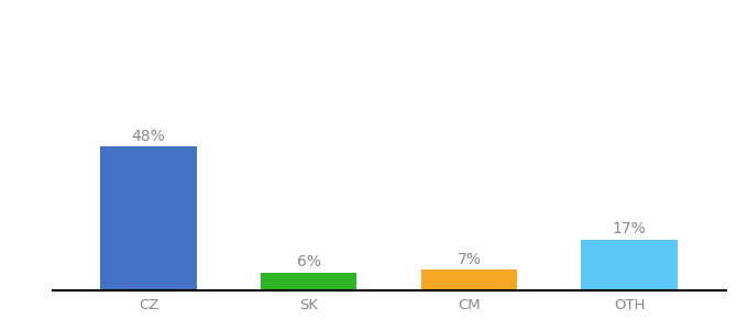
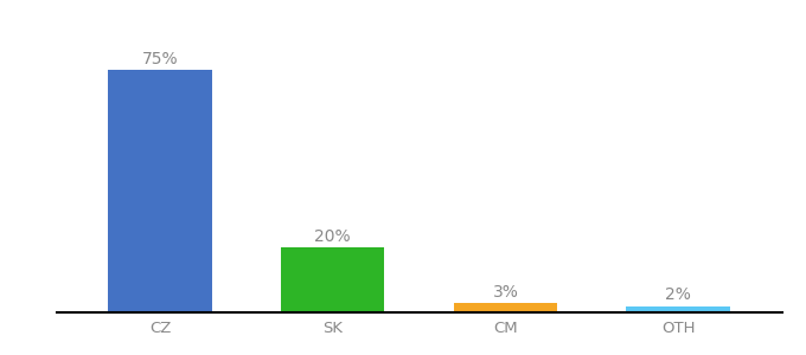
CZ: 48% -> 75%
SK: 6% -> 20%
CM: 7% -> 3%
OTH: 17% -> 2%
